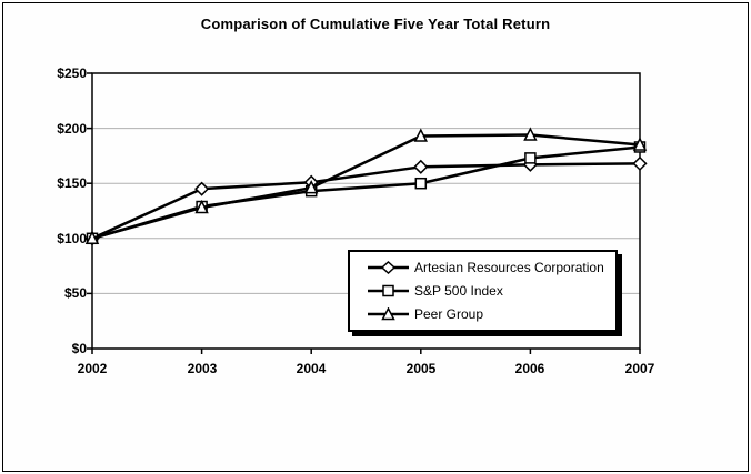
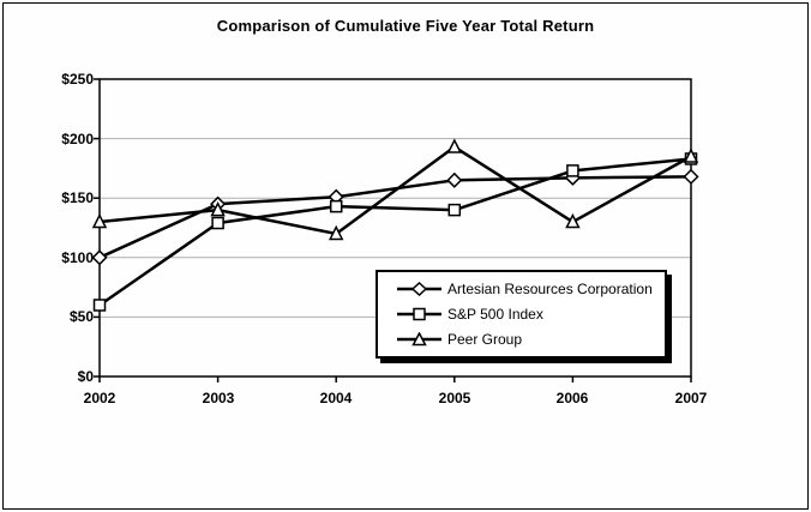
S&P 500 Index/2002: $100 -> $60
Peer Group/2002: $100 -> $130
Peer Group/2003: $130 -> $140
Peer Group/2004: $150 -> $120
S&P 500 Index/2005: $150 -> $140
Peer Group/2006: $190 -> $130
